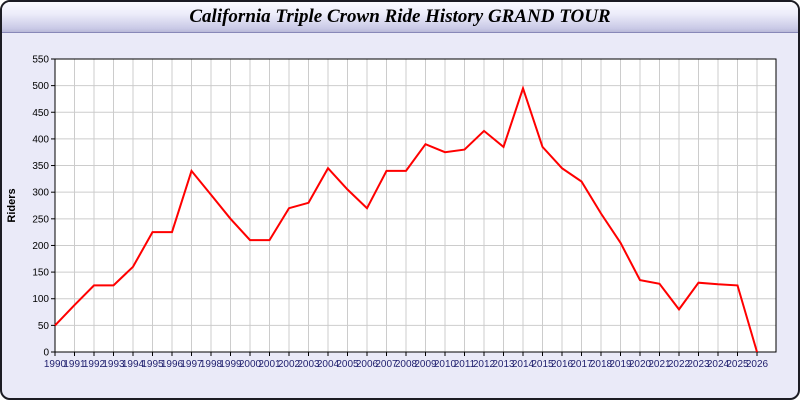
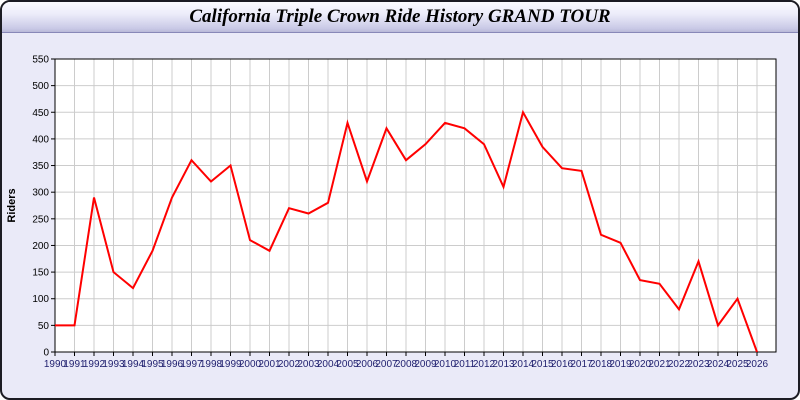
1991: 90 -> 50
1992: 120 -> 290
1993: 120 -> 150
1994: 160 -> 120
1995: 220 -> 190
1996: 220 -> 290
1997: 340 -> 360
1998: 300 -> 320
1999: 250 -> 350
2001: 210 -> 190
2003: 280 -> 260
2004: 340 -> 280
2005: 300 -> 430
2006: 270 -> 320
2007: 340 -> 420
2008: 340 -> 360
2010: 380 -> 430
2011: 380 -> 420
2012: 420 -> 390
2013: 380 -> 310
2014: 500 -> 450
2017: 320 -> 340
2018: 260 -> 220
2023: 130 -> 170
2024: 130 -> 50
2025: 120 -> 100
